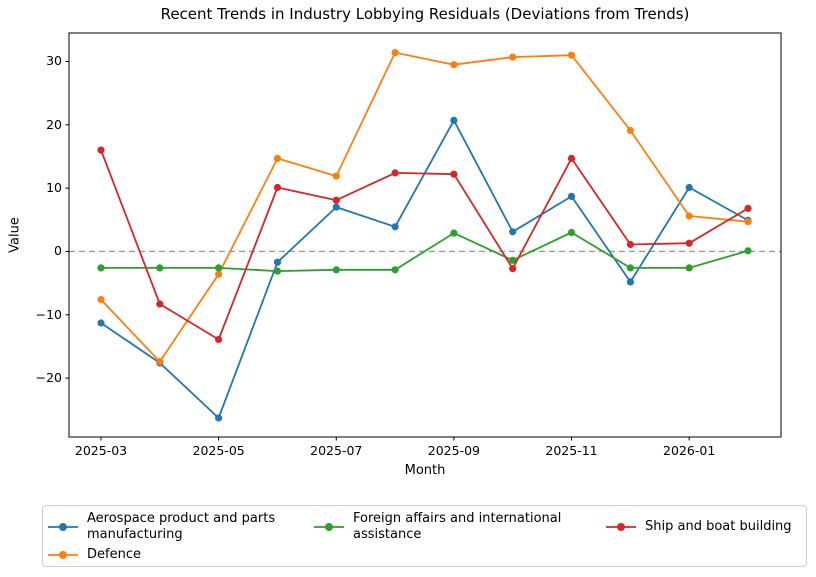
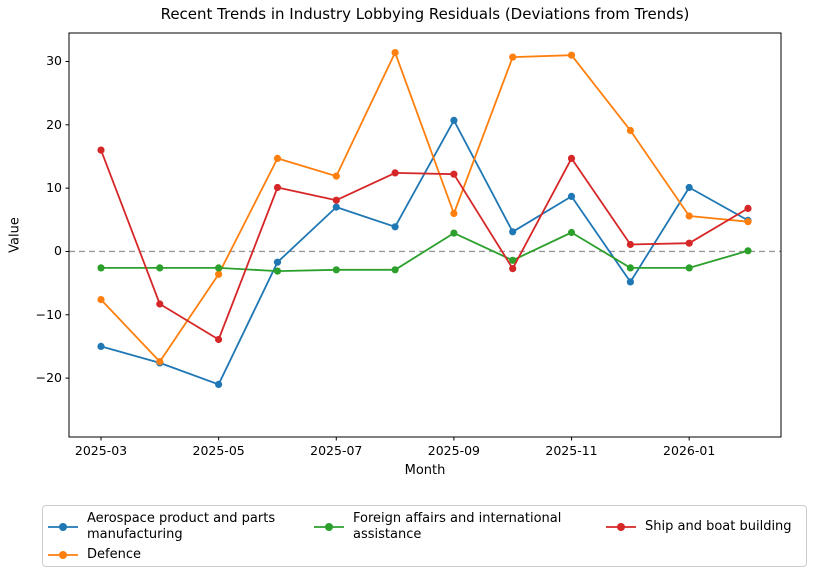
Aerospace product and parts manufacturing/2025-03: -11 -> -15
Aerospace product and parts manufacturing/2025-05: -26 -> -21
Defence/2025-09: 30 -> 6
